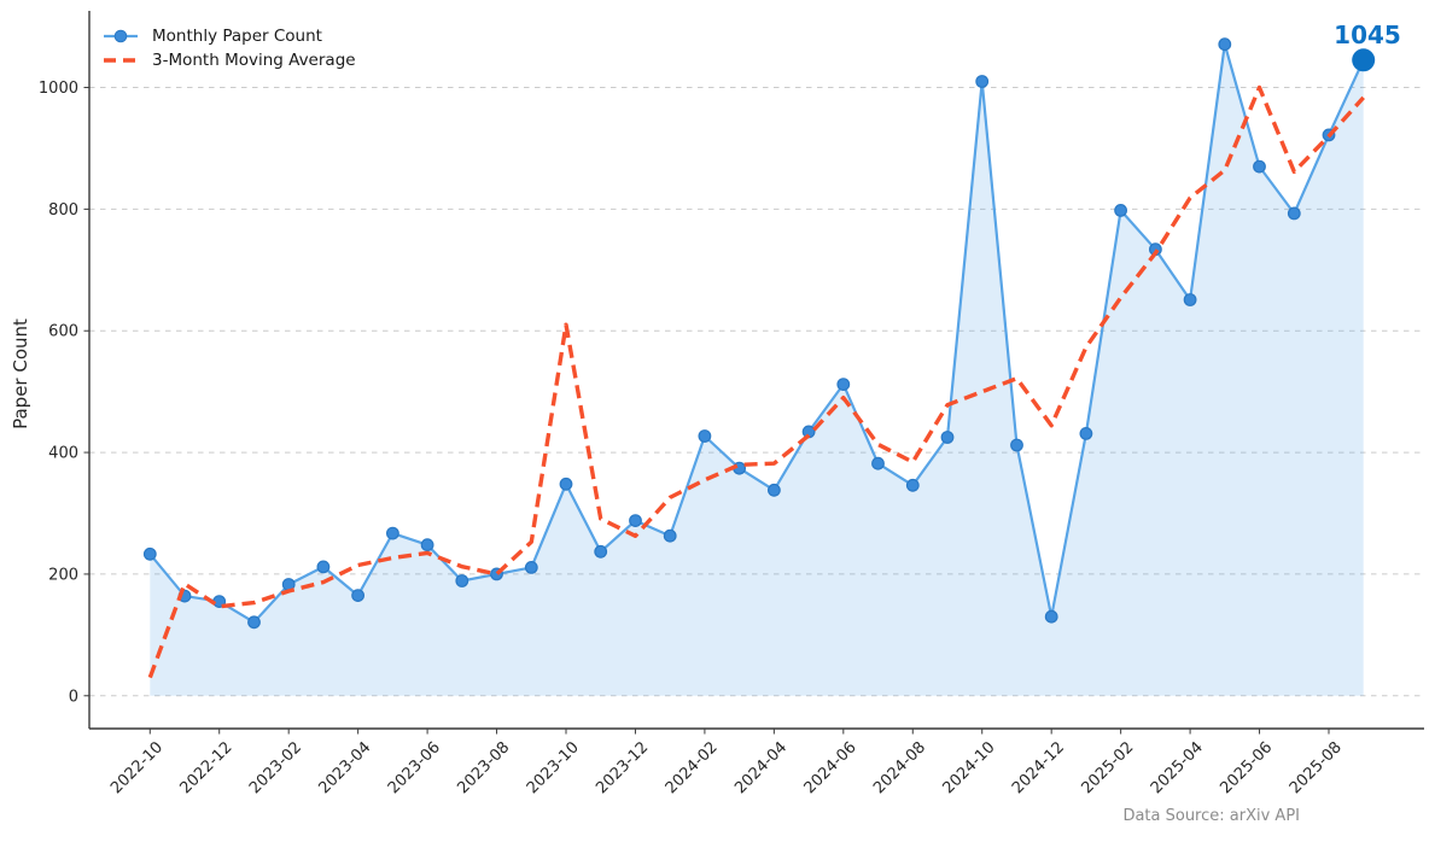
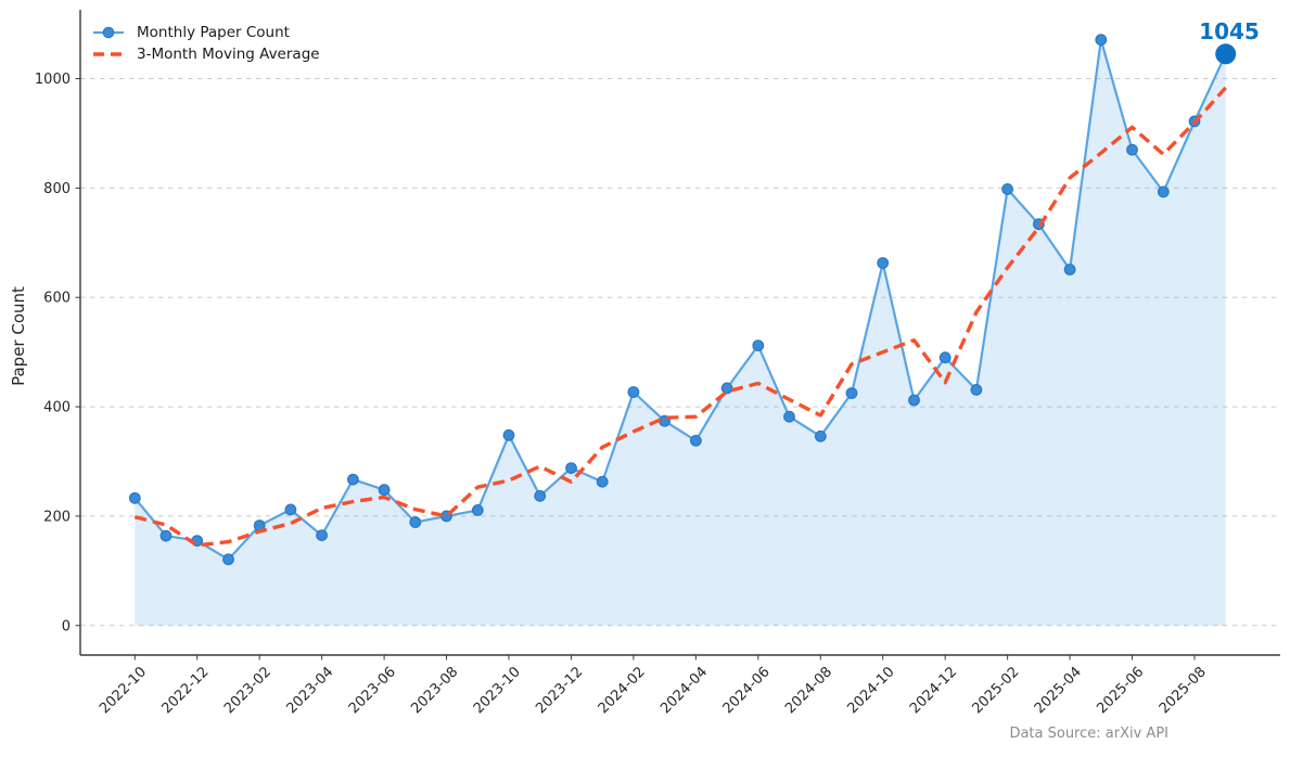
3-Month Moving Average/2022-10: 30 -> 200
3-Month Moving Average/2023-10: 610 -> 270
3-Month Moving Average/2024-06: 490 -> 440
Monthly Paper Count/2024-10: 1010 -> 660
Monthly Paper Count/2024-12: 130 -> 490
3-Month Moving Average/2025-06: 1000 -> 910
